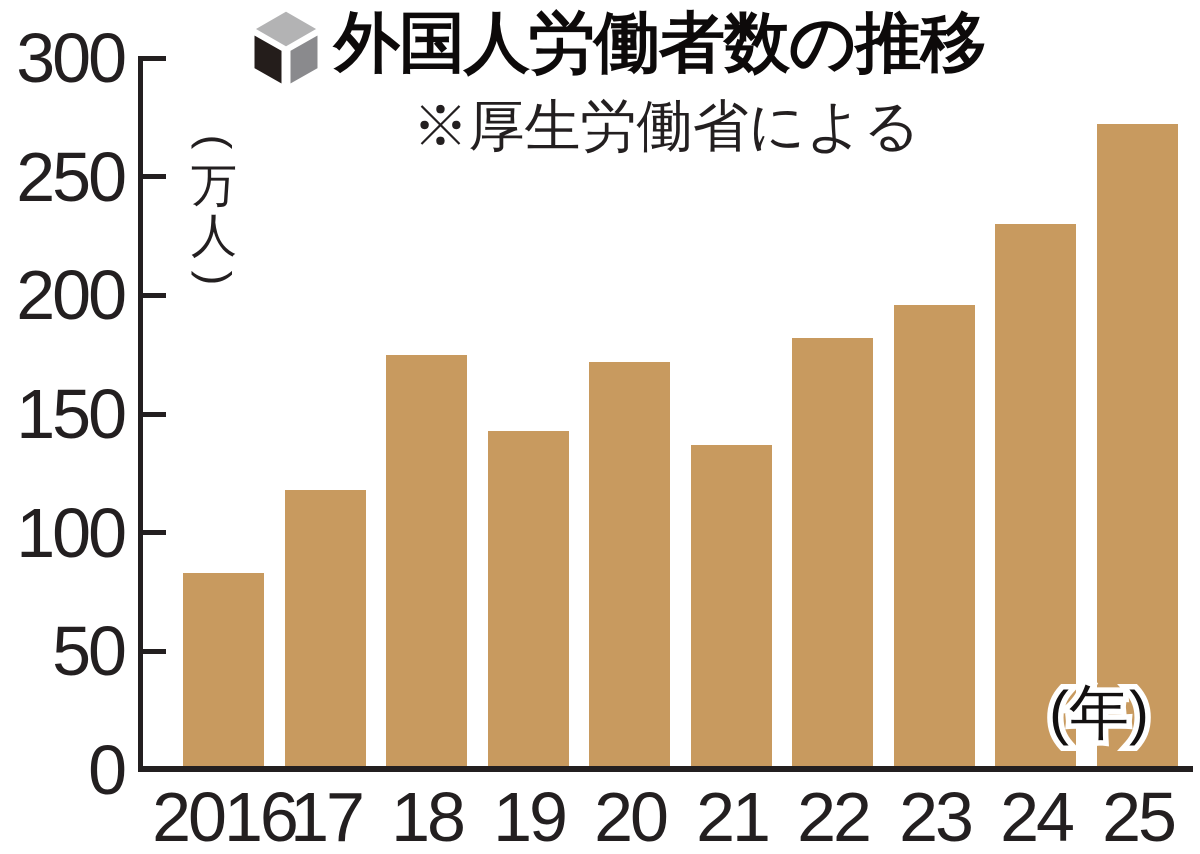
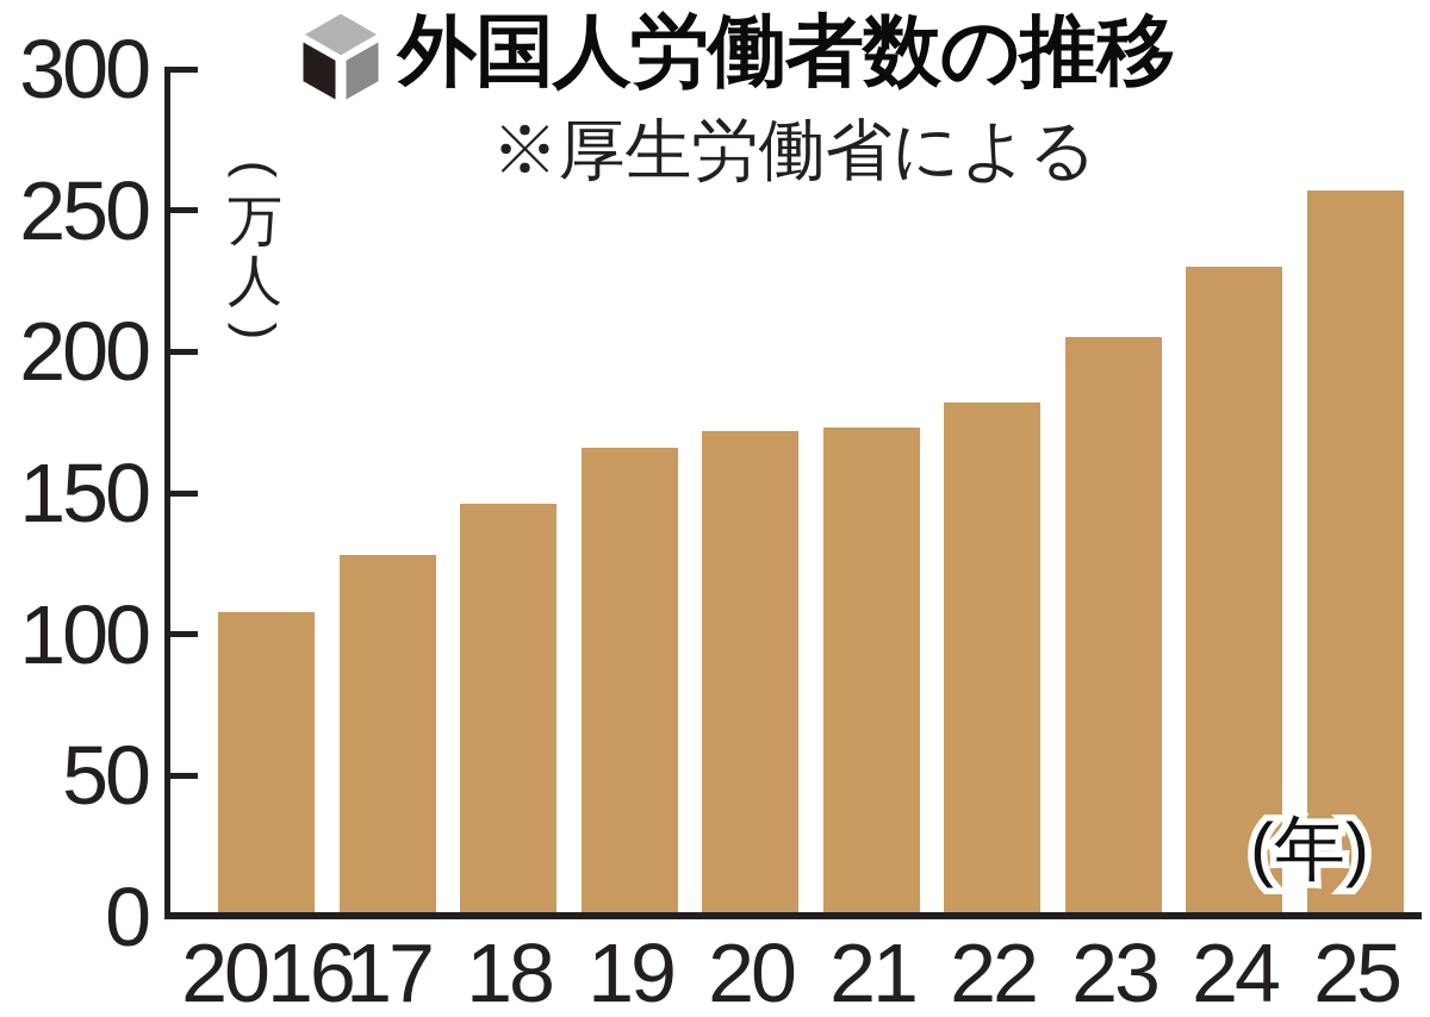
2016: 83 -> 108
17: 118 -> 128
18: 175 -> 146
19: 143 -> 166
21: 137 -> 173
23: 196 -> 205
25: 272 -> 257
